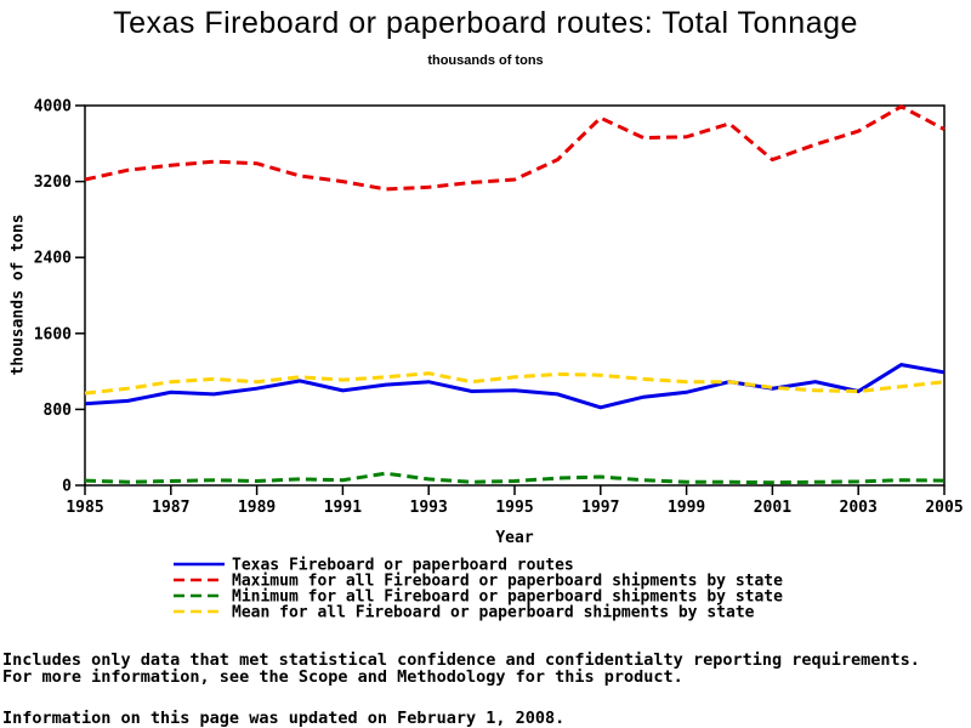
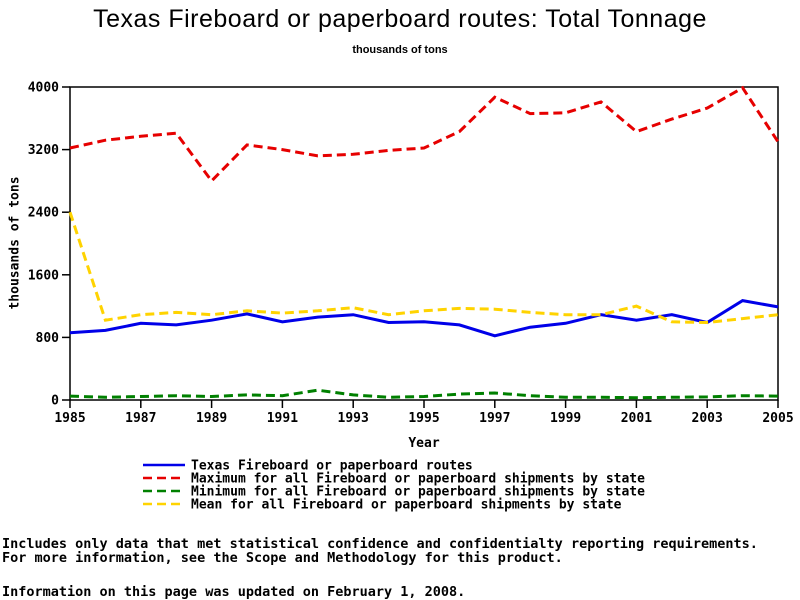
Mean for all Fireboard or paperboard shipments by state/1985: 1000 -> 2400
Maximum for all Fireboard or paperboard shipments by state/1989: 3400 -> 2800
Mean for all Fireboard or paperboard shipments by state/2001: 1000 -> 1200
Maximum for all Fireboard or paperboard shipments by state/2005: 3800 -> 3300
